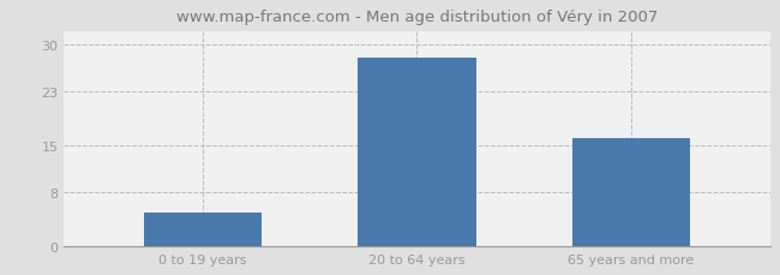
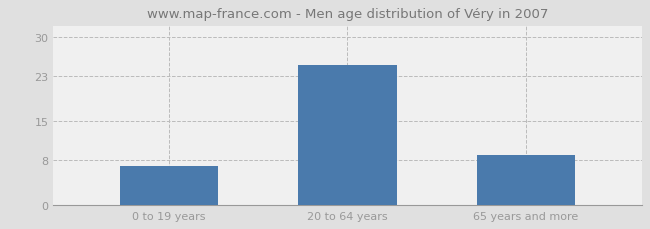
0 to 19 years: 5 -> 7
20 to 64 years: 28 -> 25
65 years and more: 16 -> 9
